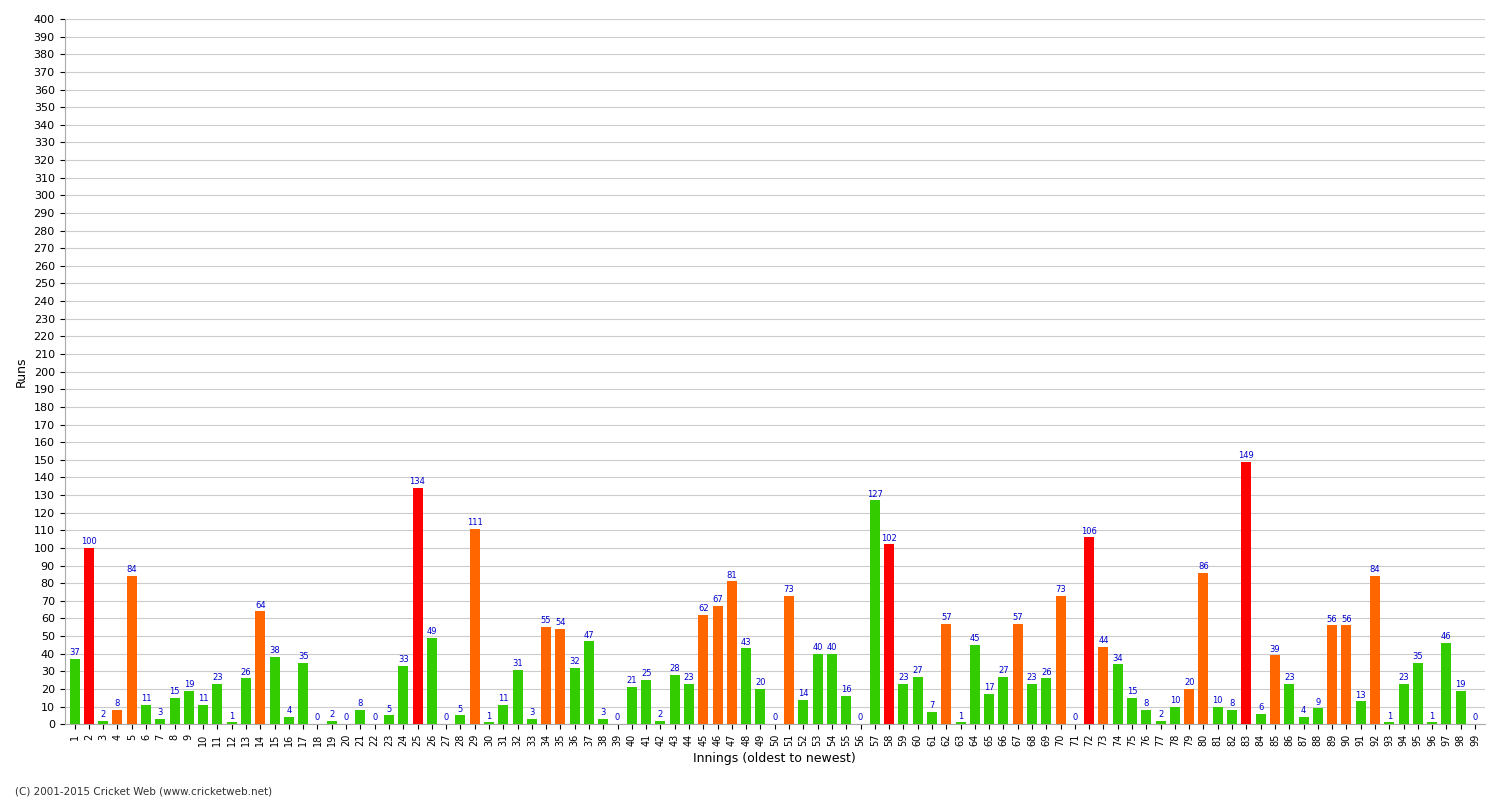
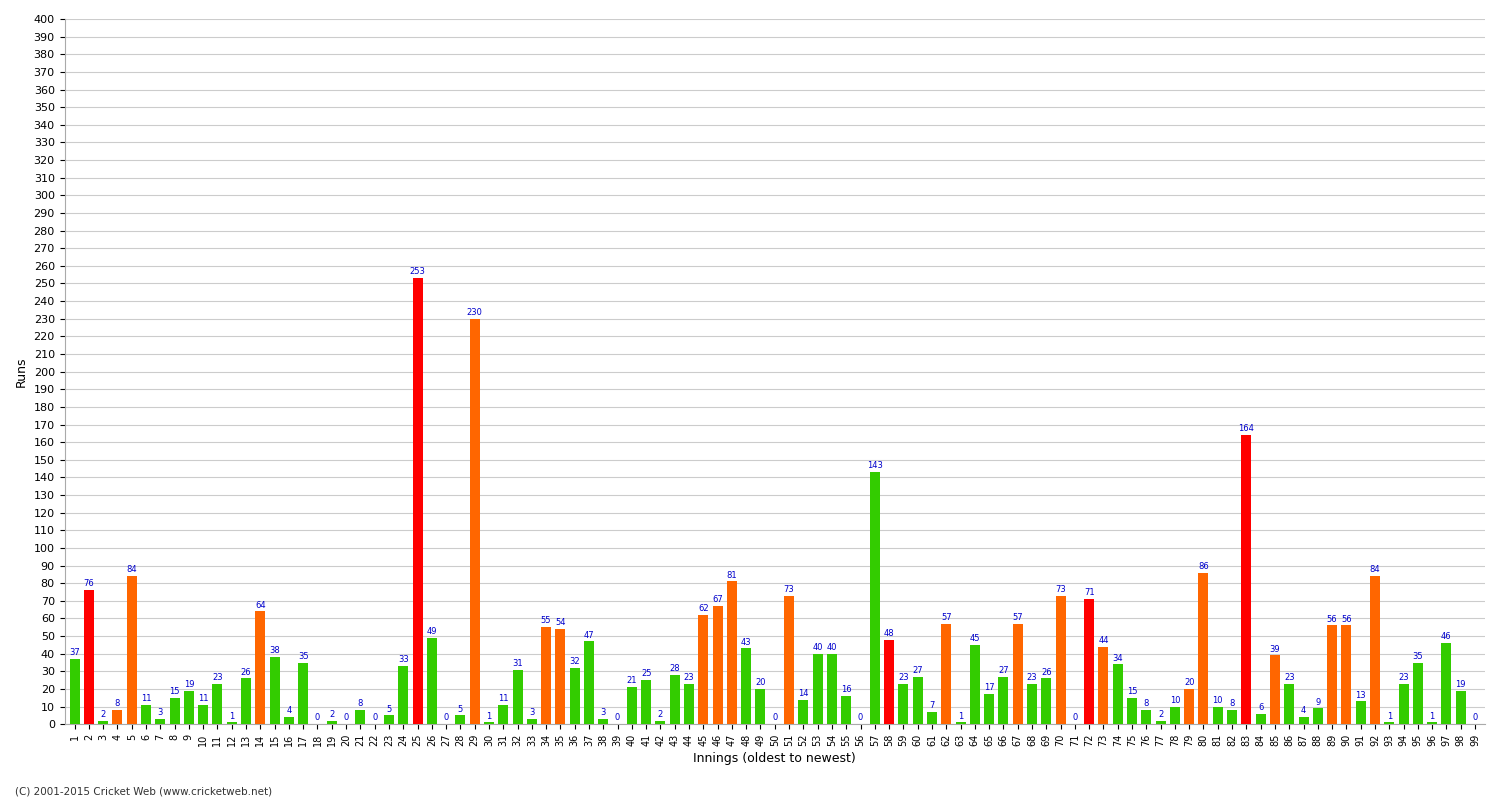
2: 100 -> 76
25: 134 -> 253
29: 111 -> 230
57: 127 -> 143
58: 102 -> 48
72: 106 -> 71
83: 149 -> 164
